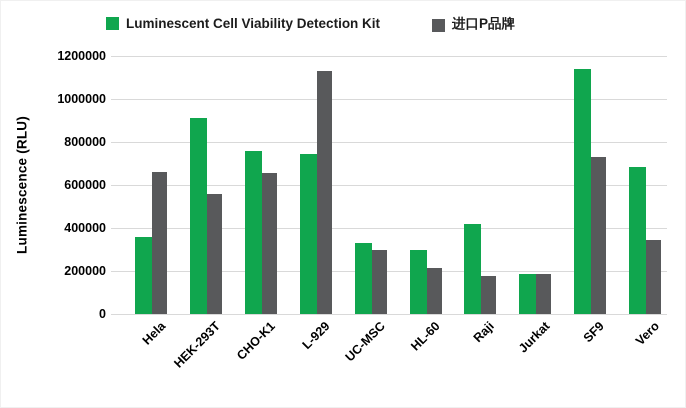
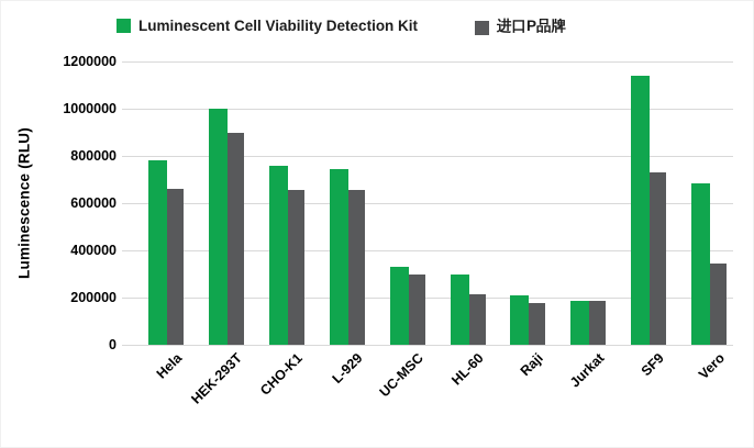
Luminescent Cell Viability Detection Kit/Hela: 360000 -> 780000
Luminescent Cell Viability Detection Kit/HEK-293T: 910000 -> 1000000
进口P品牌/HEK-293T: 560000 -> 900000
进口P品牌/L-929: 1130000 -> 660000
Luminescent Cell Viability Detection Kit/Raji: 420000 -> 210000
